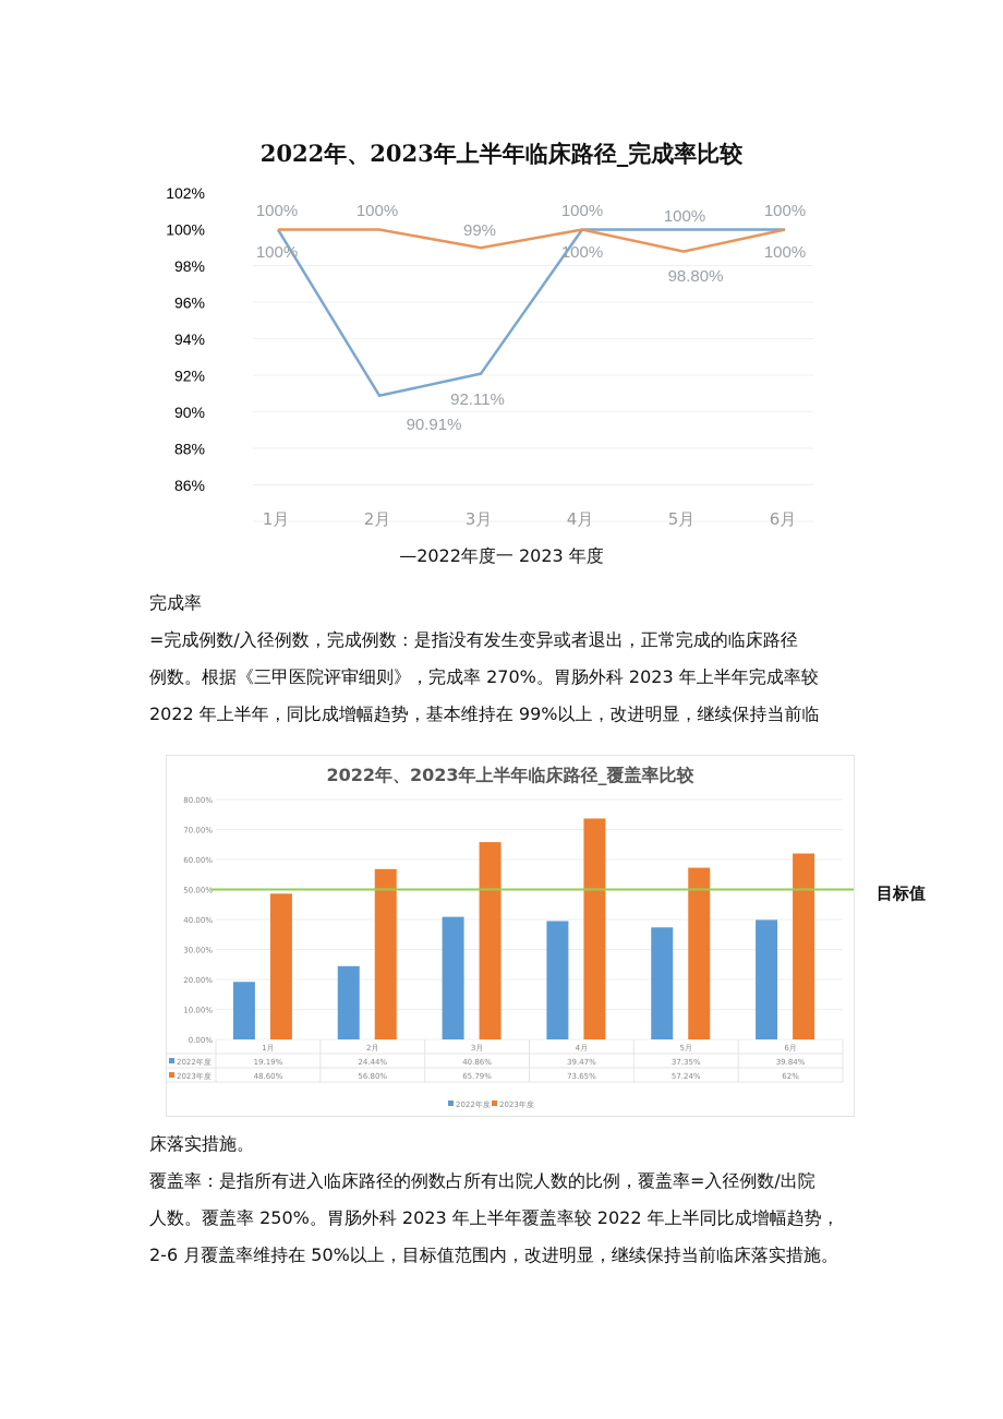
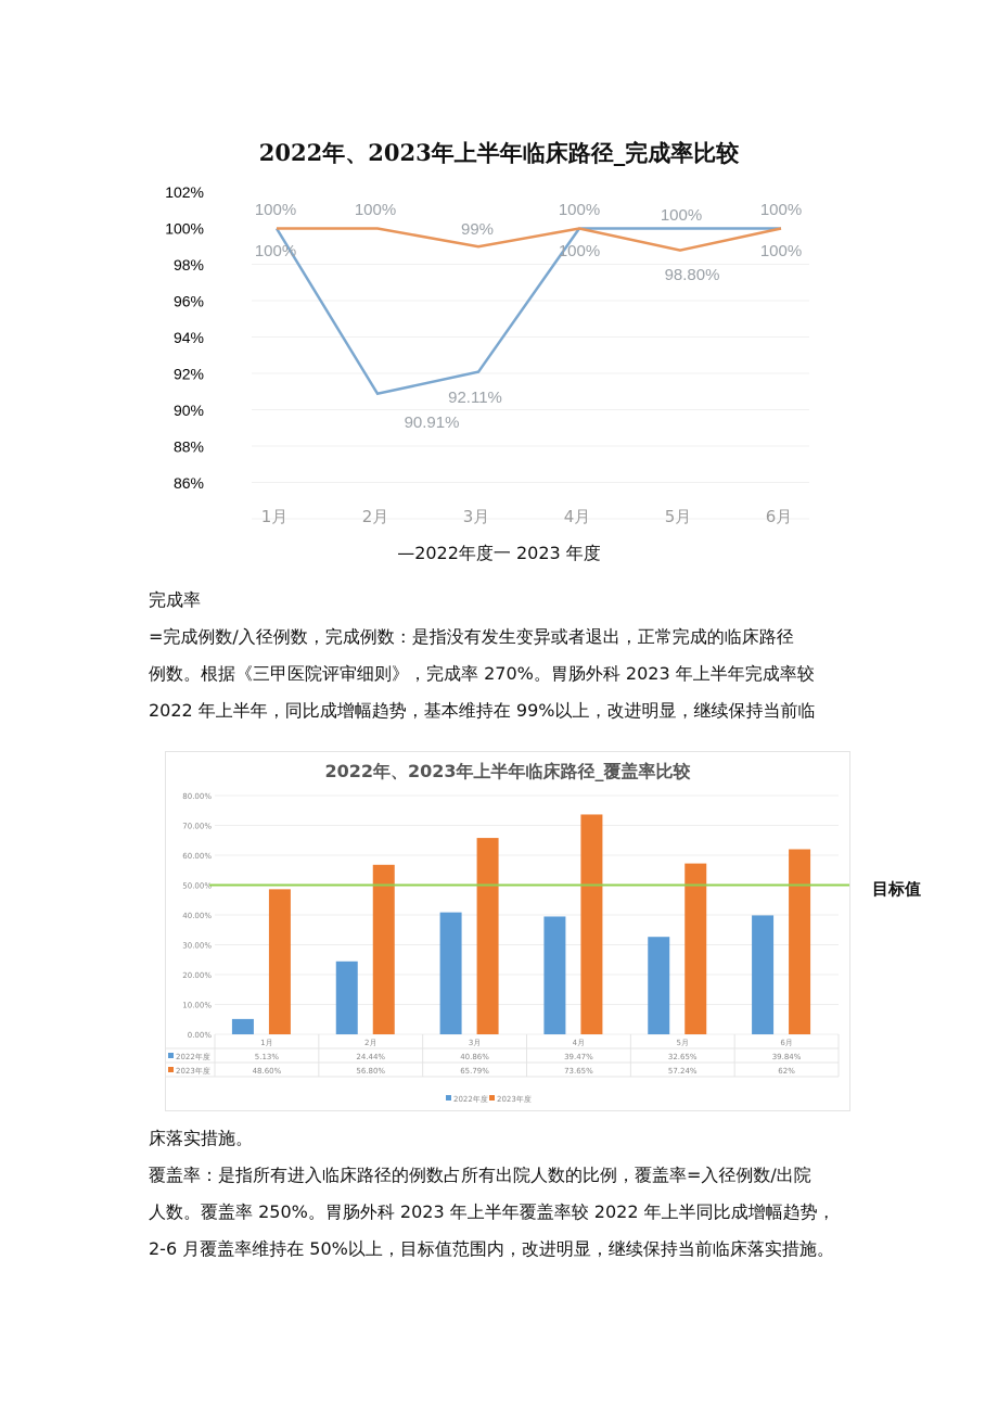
2022年、2023年上半年临床路径_覆盖率比较/2022年度/1月: 19.19% -> 5.13%
2022年、2023年上半年临床路径_覆盖率比较/2022年度/5月: 37.35% -> 32.65%
